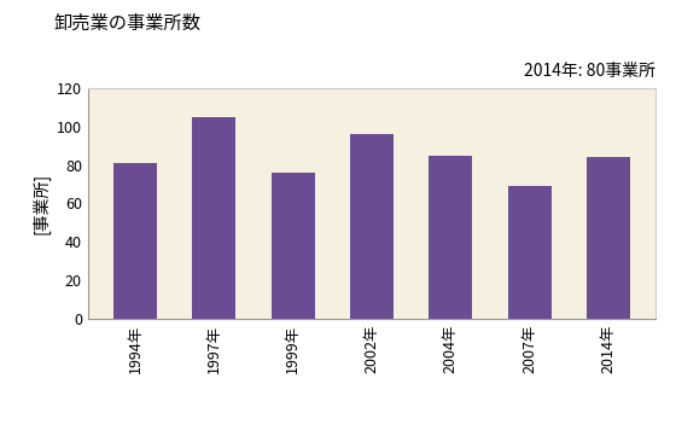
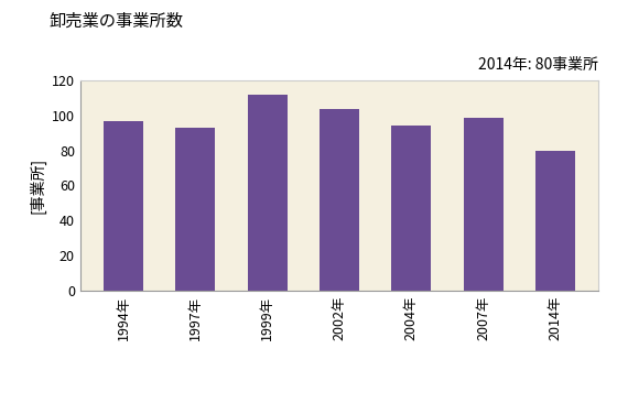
1994年: 81 -> 97
1997年: 105 -> 93
1999年: 76 -> 112
2002年: 96 -> 104
2004年: 85 -> 94
2007年: 69 -> 99
2014年: 84 -> 80
